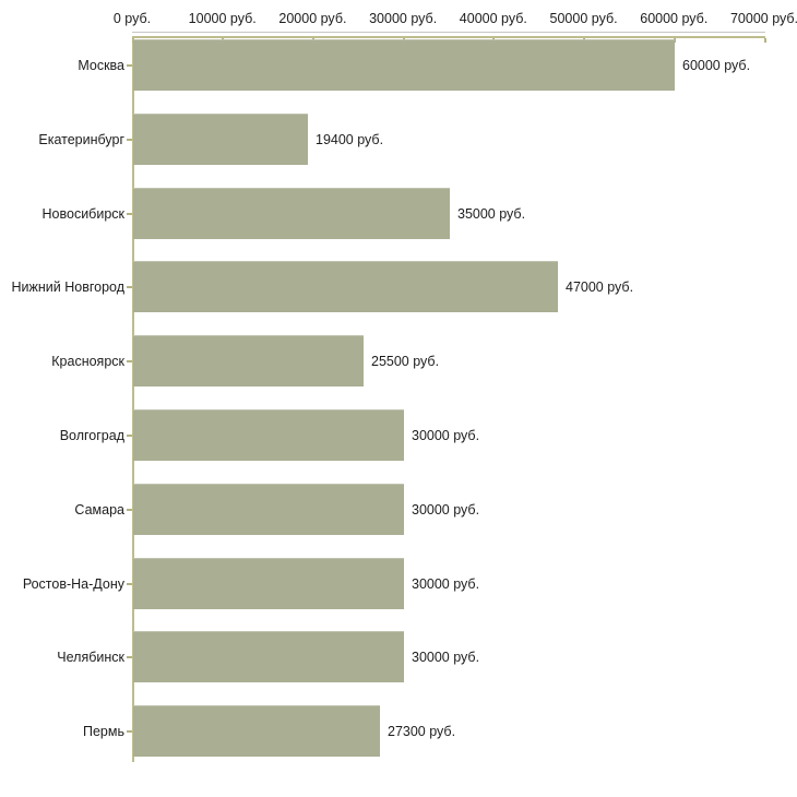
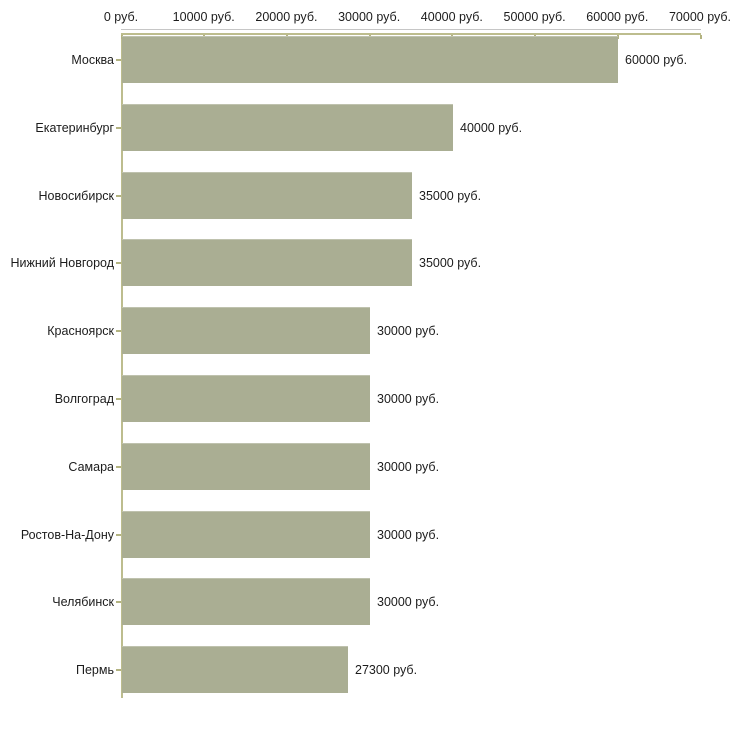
Екатеринбург: 19400 -> 40000
Нижний Новгород: 47000 -> 35000
Красноярск: 25500 -> 30000
